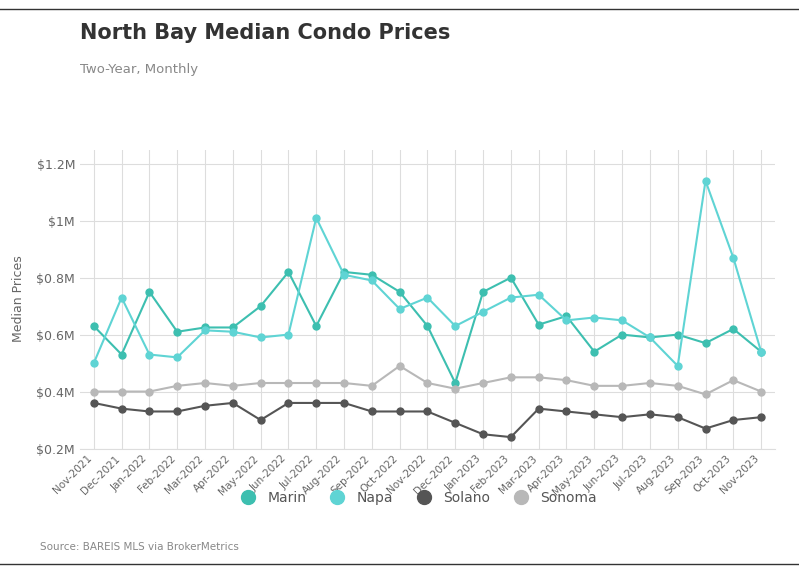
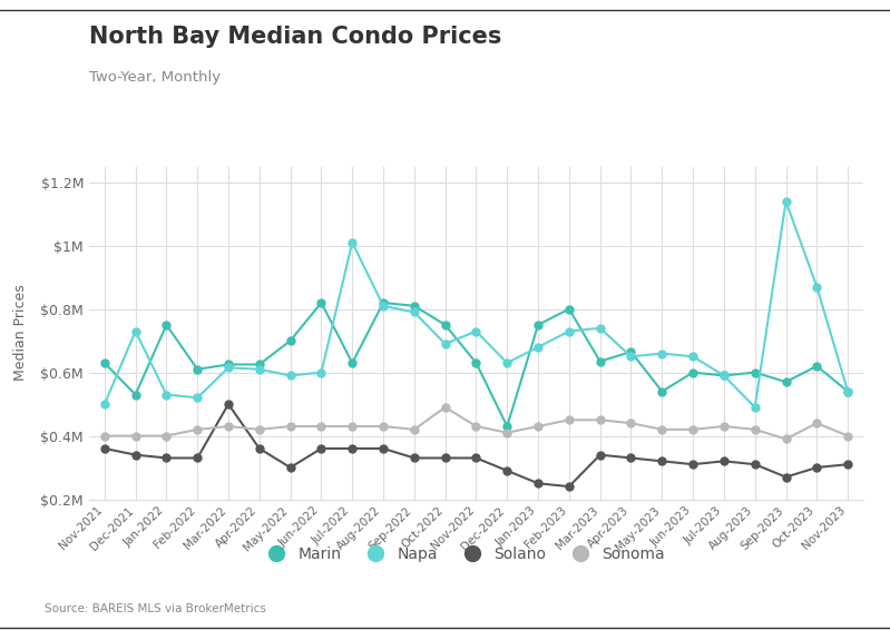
Solano/Mar-2022: $0.35M -> $0.50M
